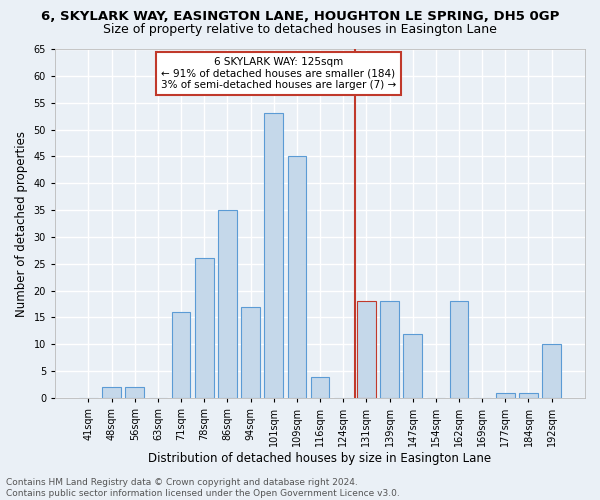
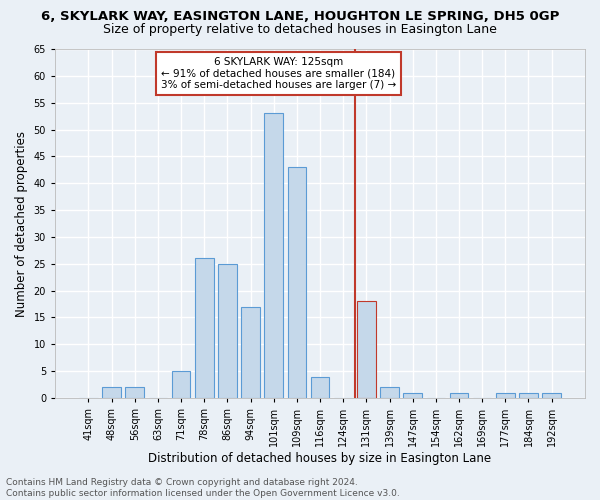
71sqm: 16 -> 5
86sqm: 35 -> 25
109sqm: 45 -> 43
139sqm: 18 -> 2
147sqm: 12 -> 1
162sqm: 18 -> 1
192sqm: 10 -> 1
